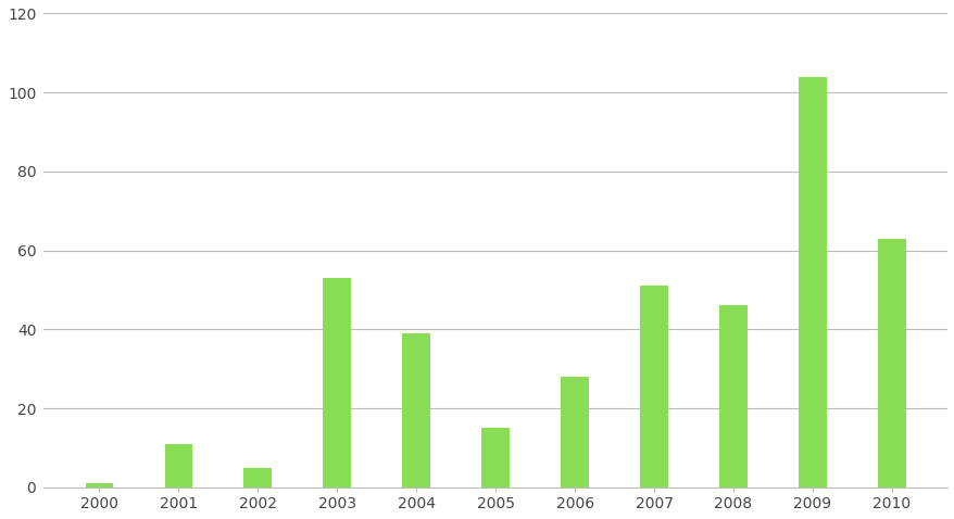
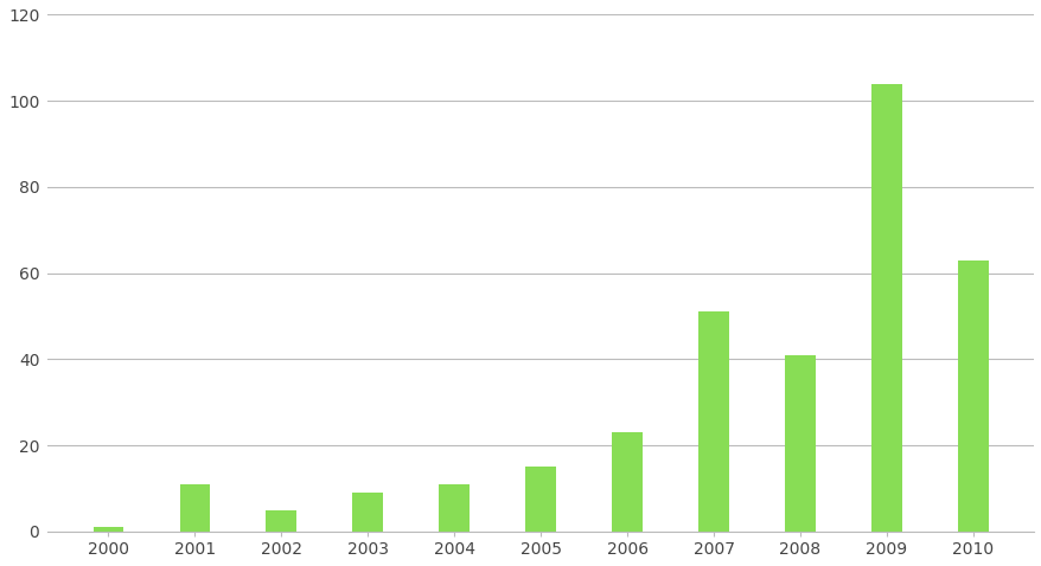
2003: 53 -> 9
2004: 39 -> 11
2006: 28 -> 23
2008: 46 -> 41
